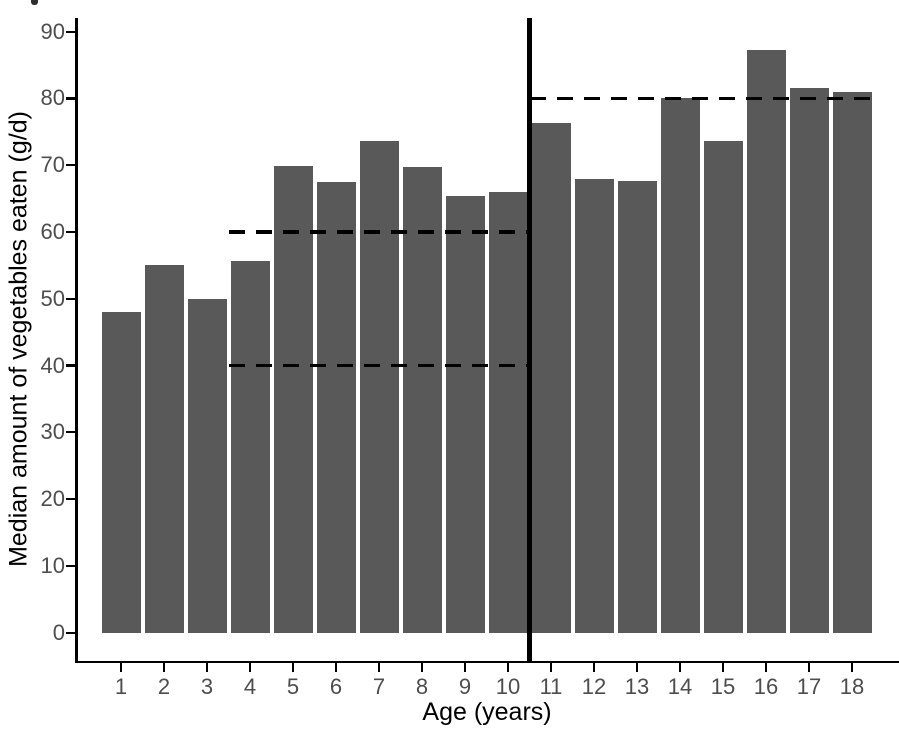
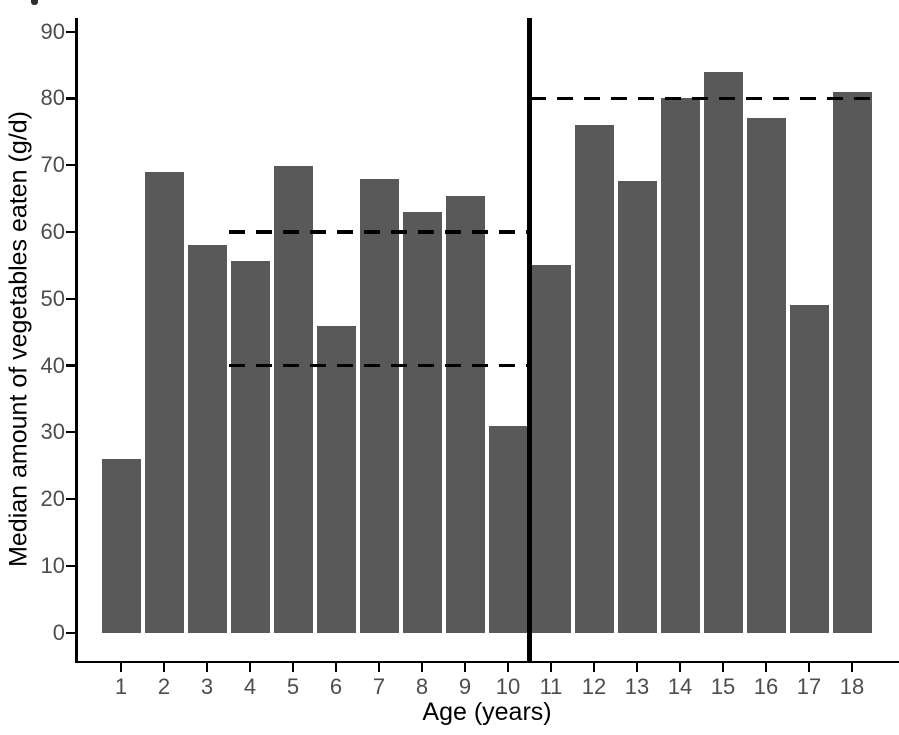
1: 48 -> 26
2: 55 -> 69
3: 50 -> 58
6: 68 -> 46
7: 74 -> 68
8: 70 -> 63
10: 66 -> 31
11: 76 -> 55
12: 68 -> 76
15: 74 -> 84
16: 87 -> 77
17: 82 -> 49
